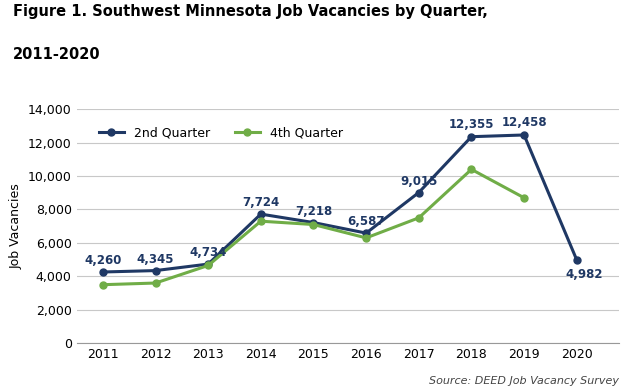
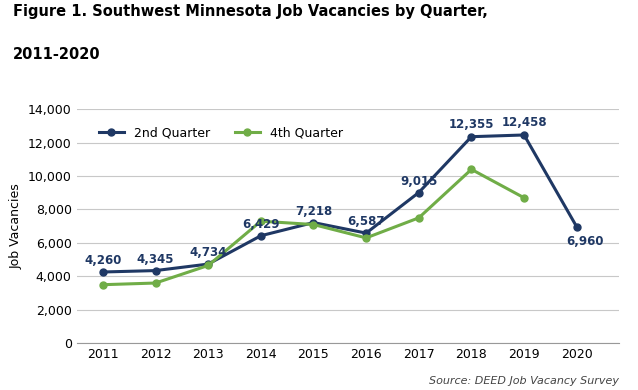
2nd Quarter/2014: 7,724 -> 6,429
2nd Quarter/2020: 4,982 -> 6,960
